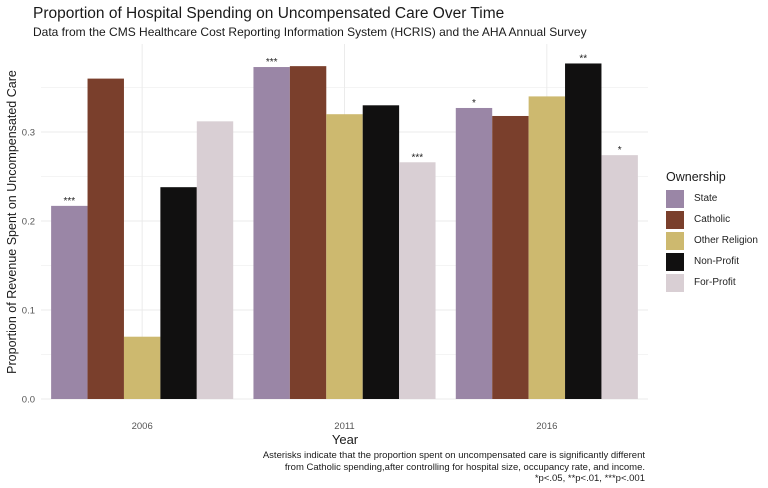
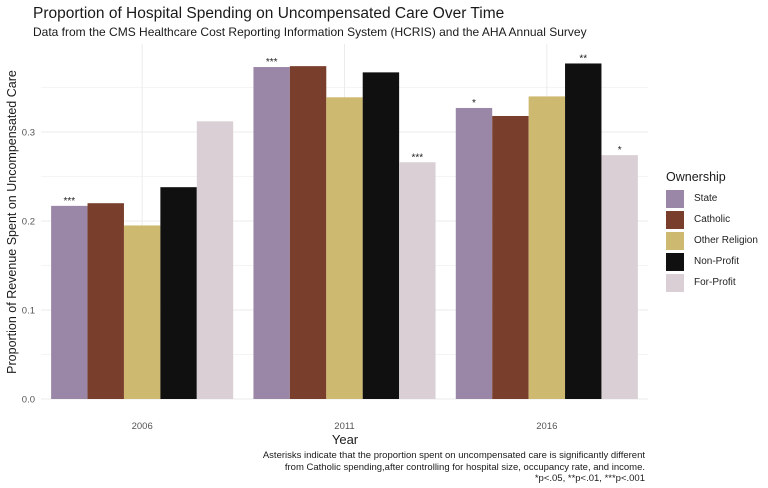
Catholic/2006: 0.36 -> 0.22
Other Religion/2006: 0.07 -> 0.20
Other Religion/2011: 0.32 -> 0.34
Non-Profit/2011: 0.33 -> 0.37
